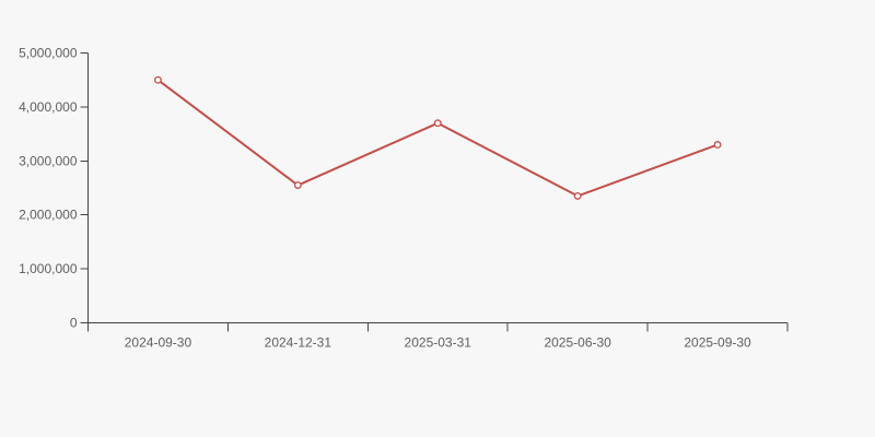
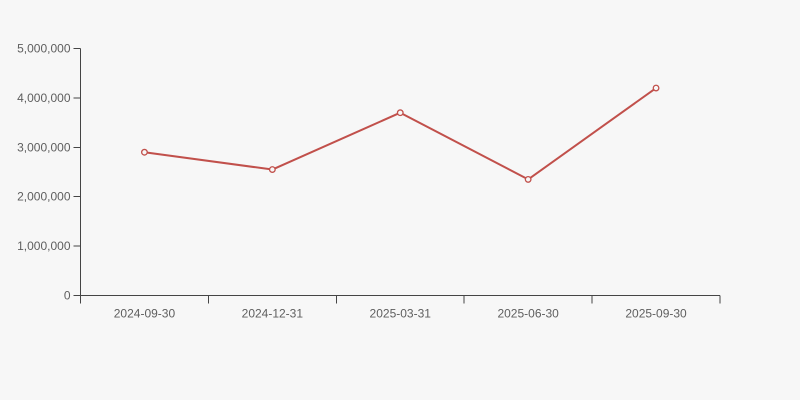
2024-09-30: 4500000 -> 2900000
2025-09-30: 3300000 -> 4200000
